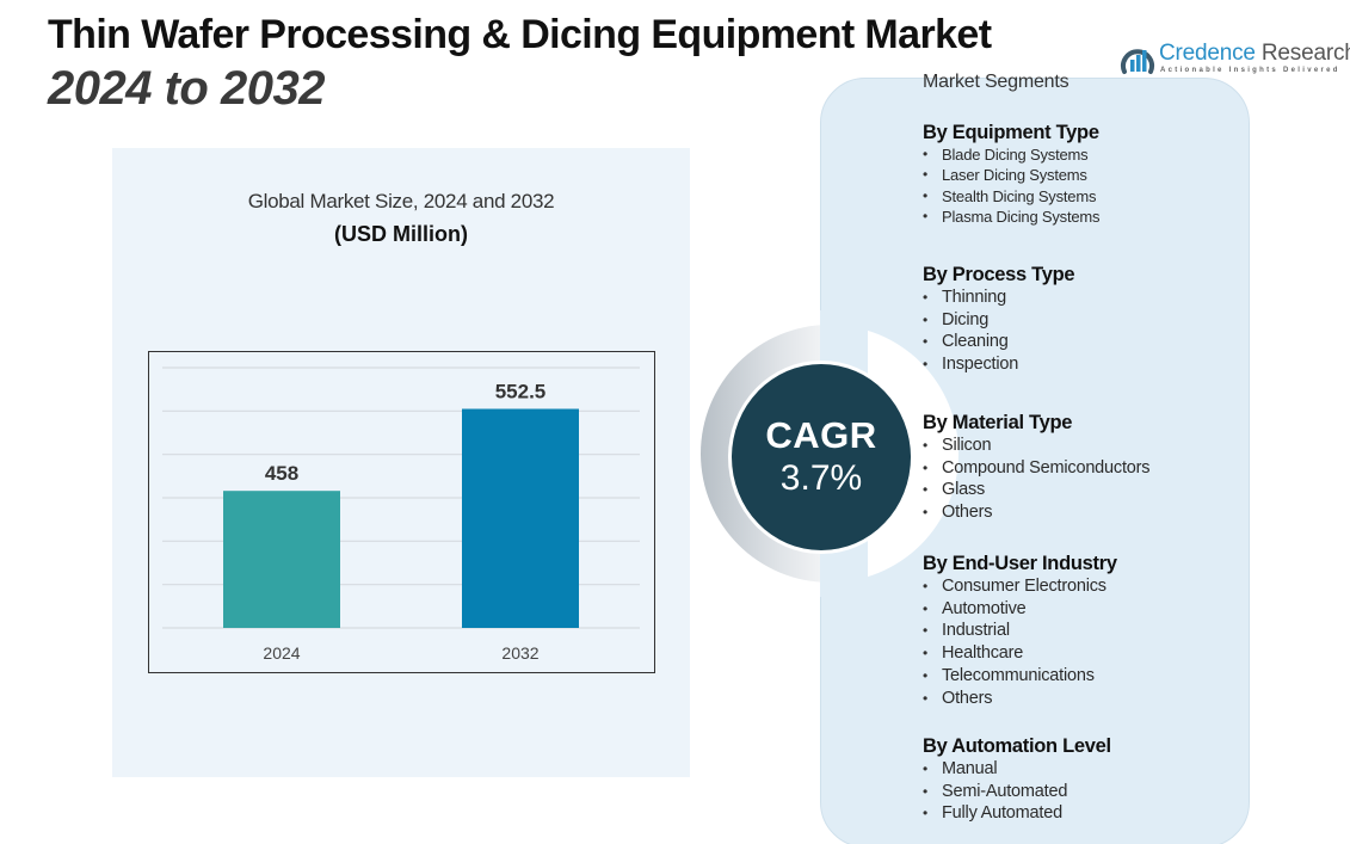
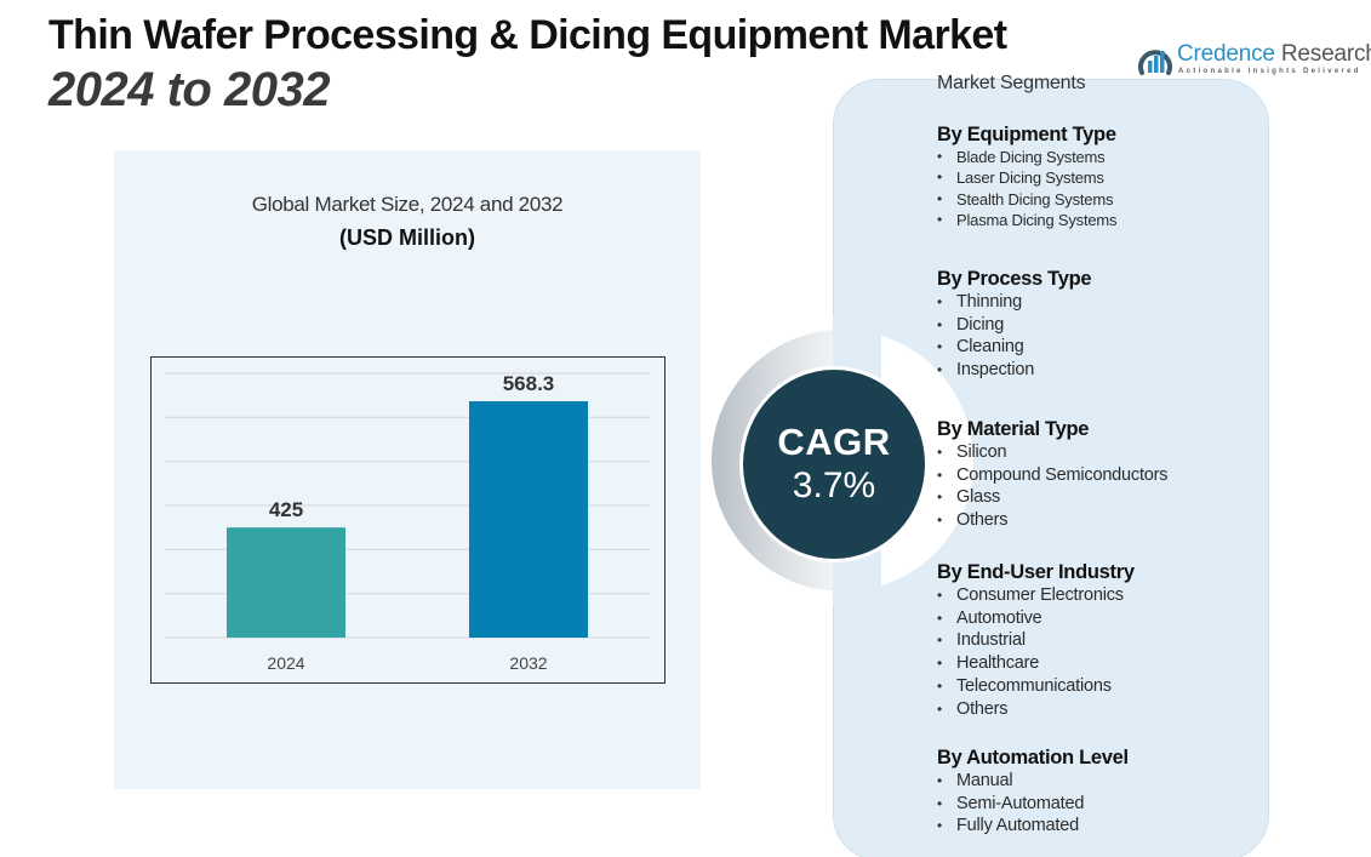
2024: 458 -> 425
2032: 552.5 -> 568.3
